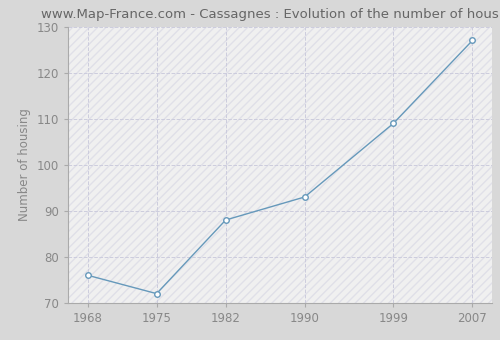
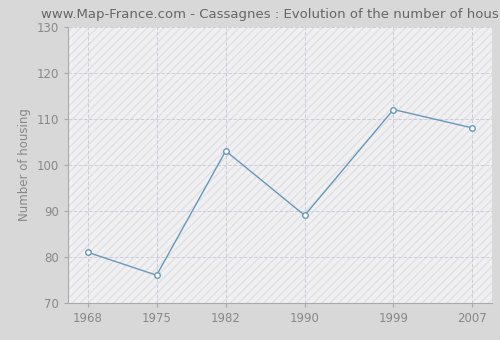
1968: 76 -> 81
1975: 72 -> 76
1982: 88 -> 103
1990: 93 -> 89
1999: 109 -> 112
2007: 127 -> 108
